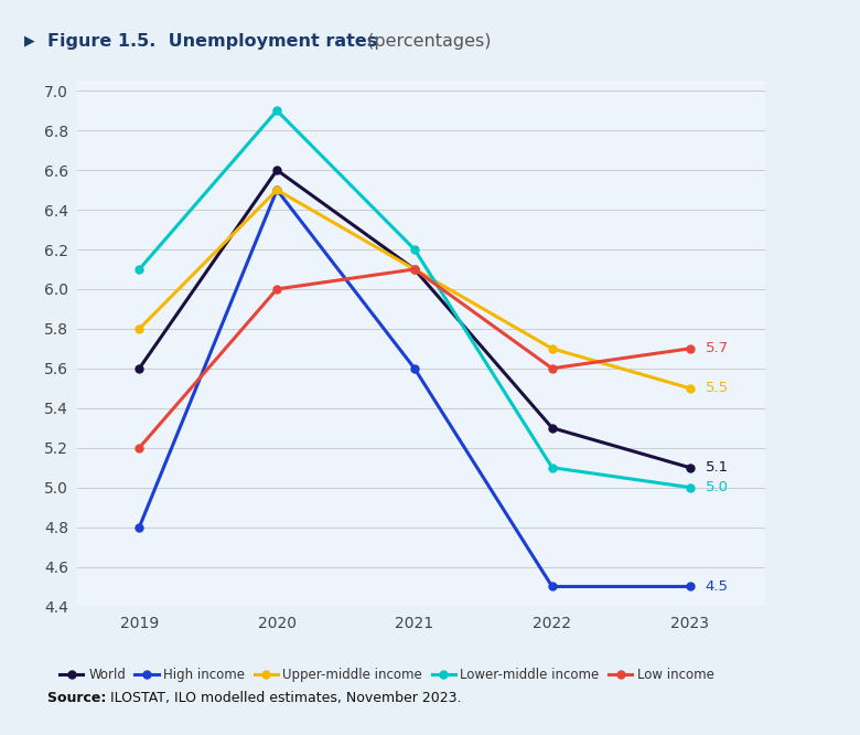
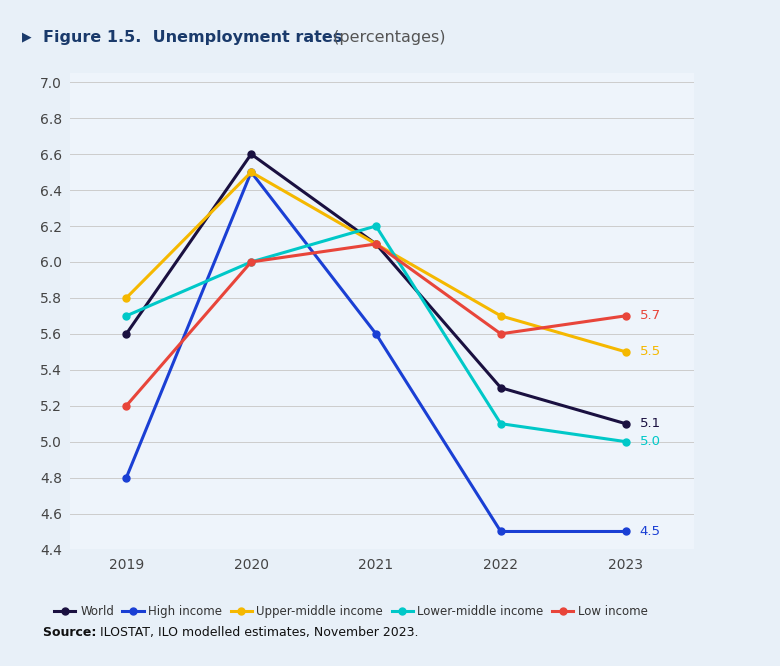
Lower-middle income/2019: 6.1 -> 5.7
Lower-middle income/2020: 6.9 -> 6.0
